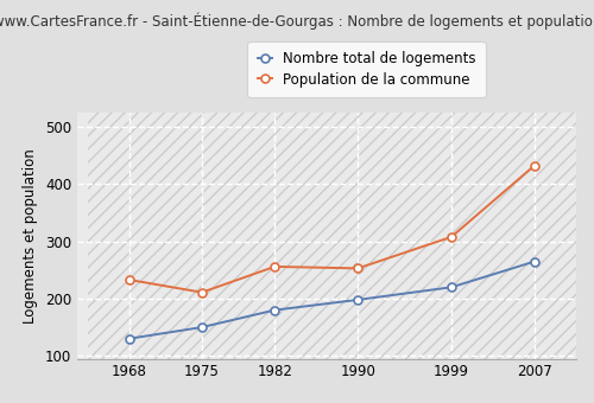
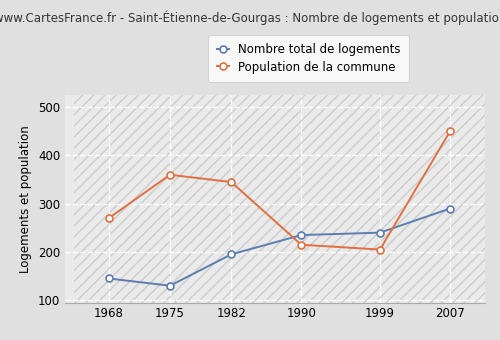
Nombre total de logements/1968: 130 -> 145
Population de la commune/1968: 233 -> 270
Nombre total de logements/1975: 150 -> 130
Population de la commune/1975: 211 -> 360
Nombre total de logements/1982: 180 -> 195
Population de la commune/1982: 256 -> 345
Nombre total de logements/1990: 198 -> 235
Population de la commune/1990: 253 -> 215
Nombre total de logements/1999: 220 -> 240
Population de la commune/1999: 308 -> 205
Nombre total de logements/2007: 265 -> 290
Population de la commune/2007: 433 -> 450
